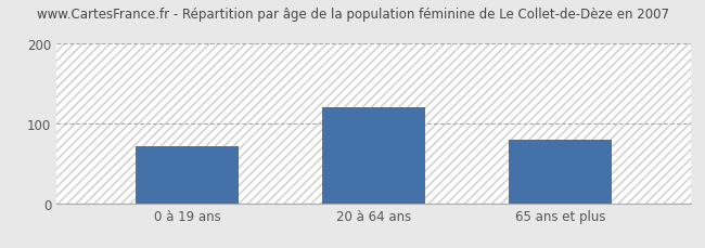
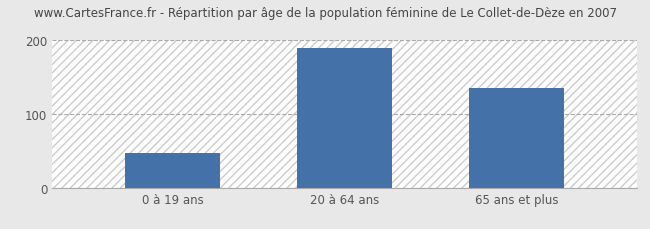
0 à 19 ans: 72 -> 47
20 à 64 ans: 120 -> 190
65 ans et plus: 80 -> 135
